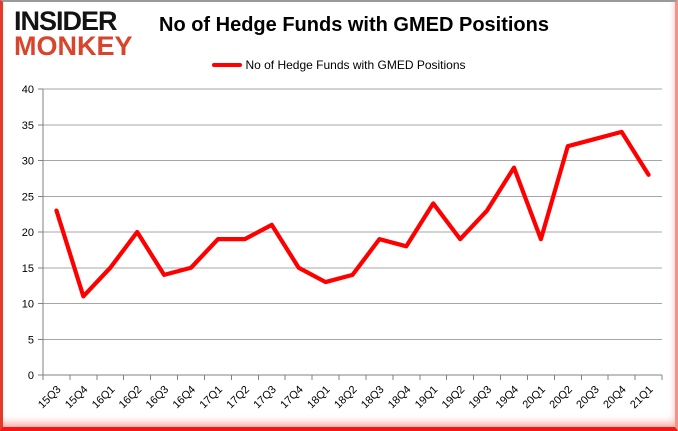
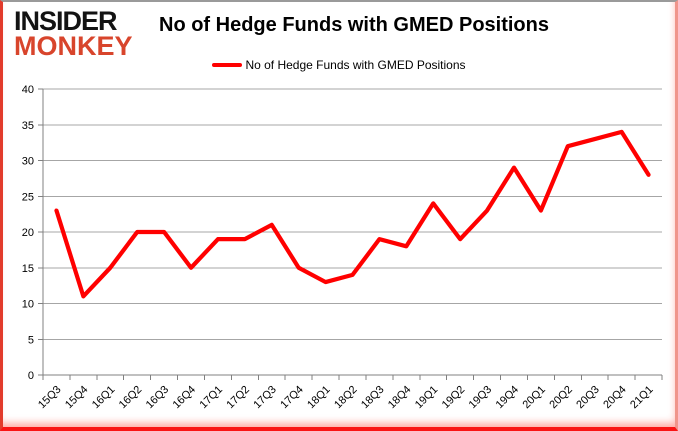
16Q3: 14 -> 20
20Q1: 19 -> 23
